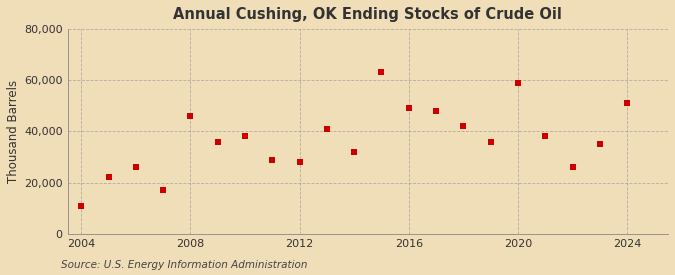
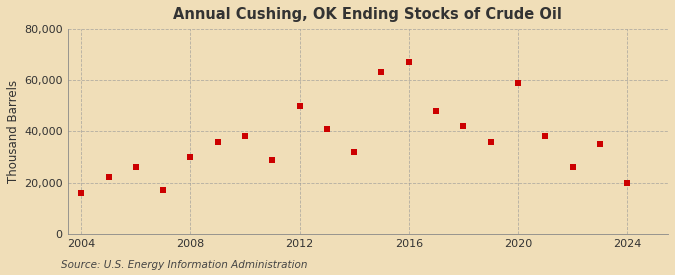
2004: 11,000 -> 16,000
2008: 46,000 -> 30,000
2012: 28,000 -> 50,000
2016: 49,000 -> 67,000
2024: 51,000 -> 20,000
